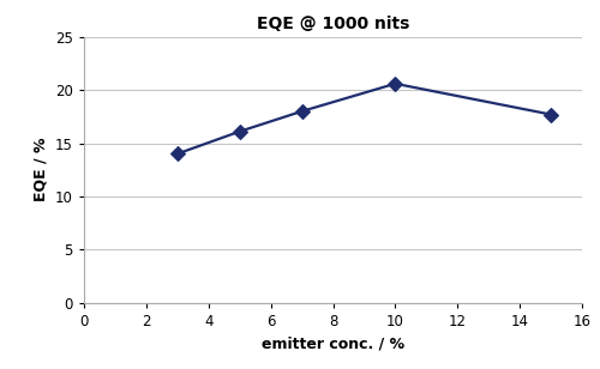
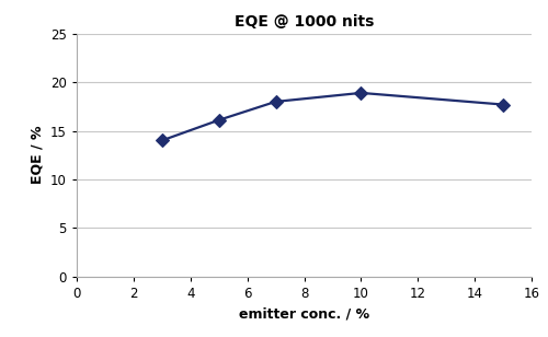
10: 20.6 -> 18.9
